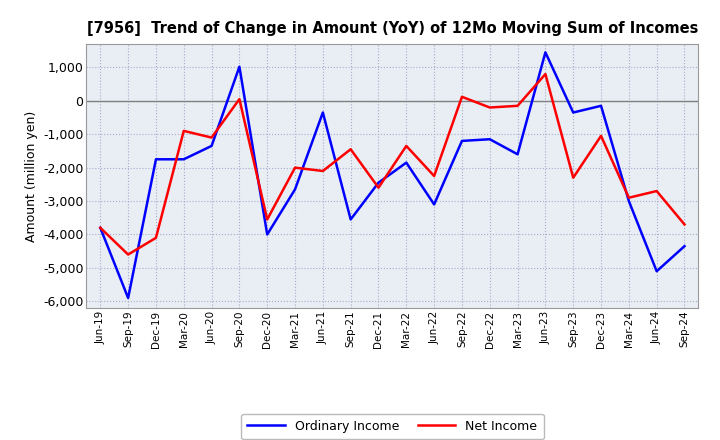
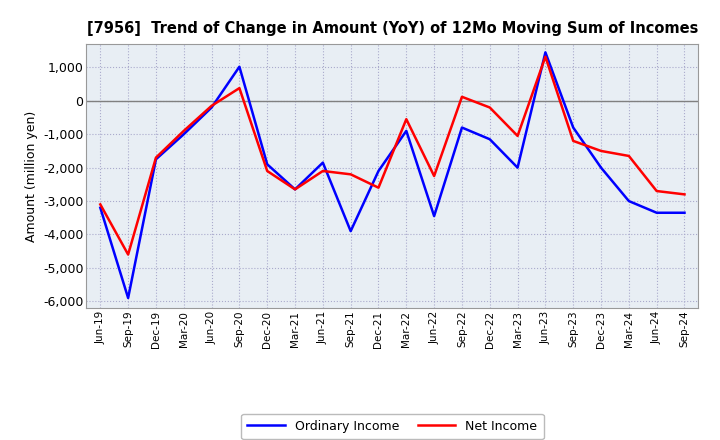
Ordinary Income/Jun-19: -3,800 -> -3,200
Net Income/Jun-19: -3,800 -> -3,100
Net Income/Dec-19: -4,100 -> -1,700
Ordinary Income/Mar-20: -1,750 -> -1,000
Ordinary Income/Jun-20: -1,350 -> -200
Net Income/Jun-20: -1,100 -> -150
Net Income/Sep-20: 50 -> 380
Ordinary Income/Dec-20: -4,000 -> -1,900
Net Income/Dec-20: -3,550 -> -2,100
Net Income/Mar-21: -2,000 -> -2,650
Ordinary Income/Jun-21: -350 -> -1,850
Ordinary Income/Sep-21: -3,550 -> -3,900
Net Income/Sep-21: -1,450 -> -2,200
Ordinary Income/Dec-21: -2,450 -> -2,100
Ordinary Income/Mar-22: -1,850 -> -900
Net Income/Mar-22: -1,350 -> -550
Ordinary Income/Jun-22: -3,100 -> -3,450
Ordinary Income/Sep-22: -1,200 -> -800
Ordinary Income/Mar-23: -1,600 -> -2,000
Net Income/Mar-23: -150 -> -1,050
Net Income/Jun-23: 800 -> 1,320
Ordinary Income/Sep-23: -350 -> -800
Net Income/Sep-23: -2,300 -> -1,200
Ordinary Income/Dec-23: -150 -> -2,000
Net Income/Dec-23: -1,050 -> -1,500
Net Income/Mar-24: -2,900 -> -1,650
Ordinary Income/Jun-24: -5,100 -> -3,350
Ordinary Income/Sep-24: -4,350 -> -3,350
Net Income/Sep-24: -3,700 -> -2,800
